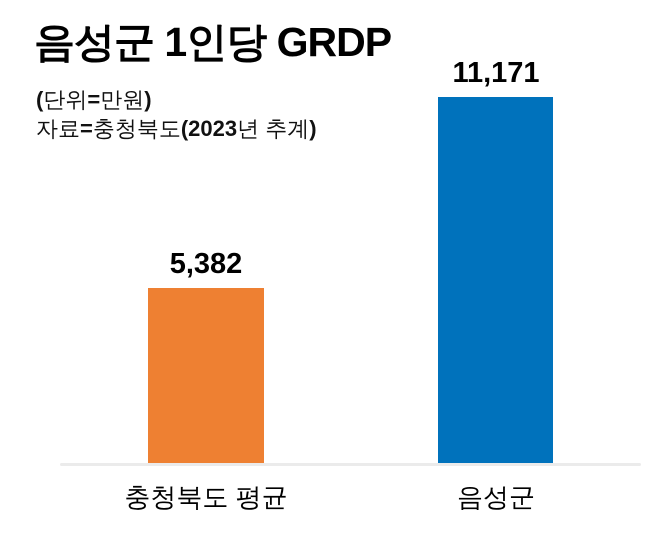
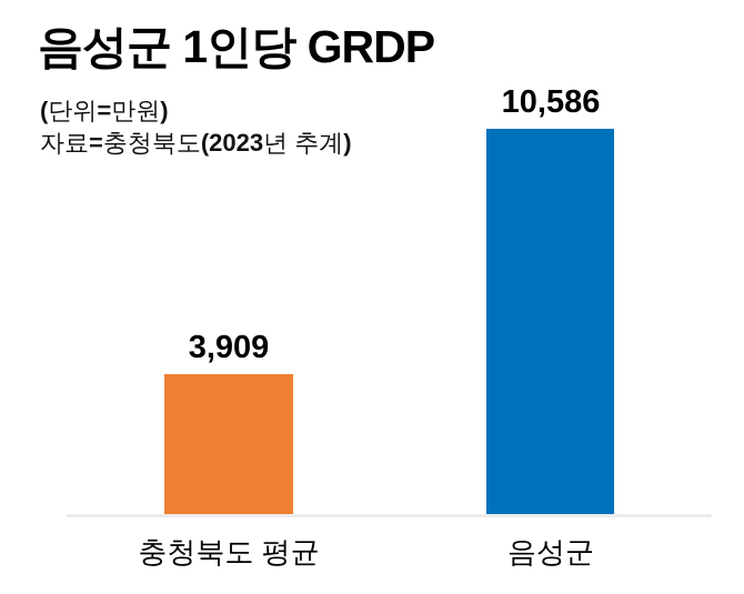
충청북도 평균: 5,382 -> 3,909
음성군: 11,171 -> 10,586
